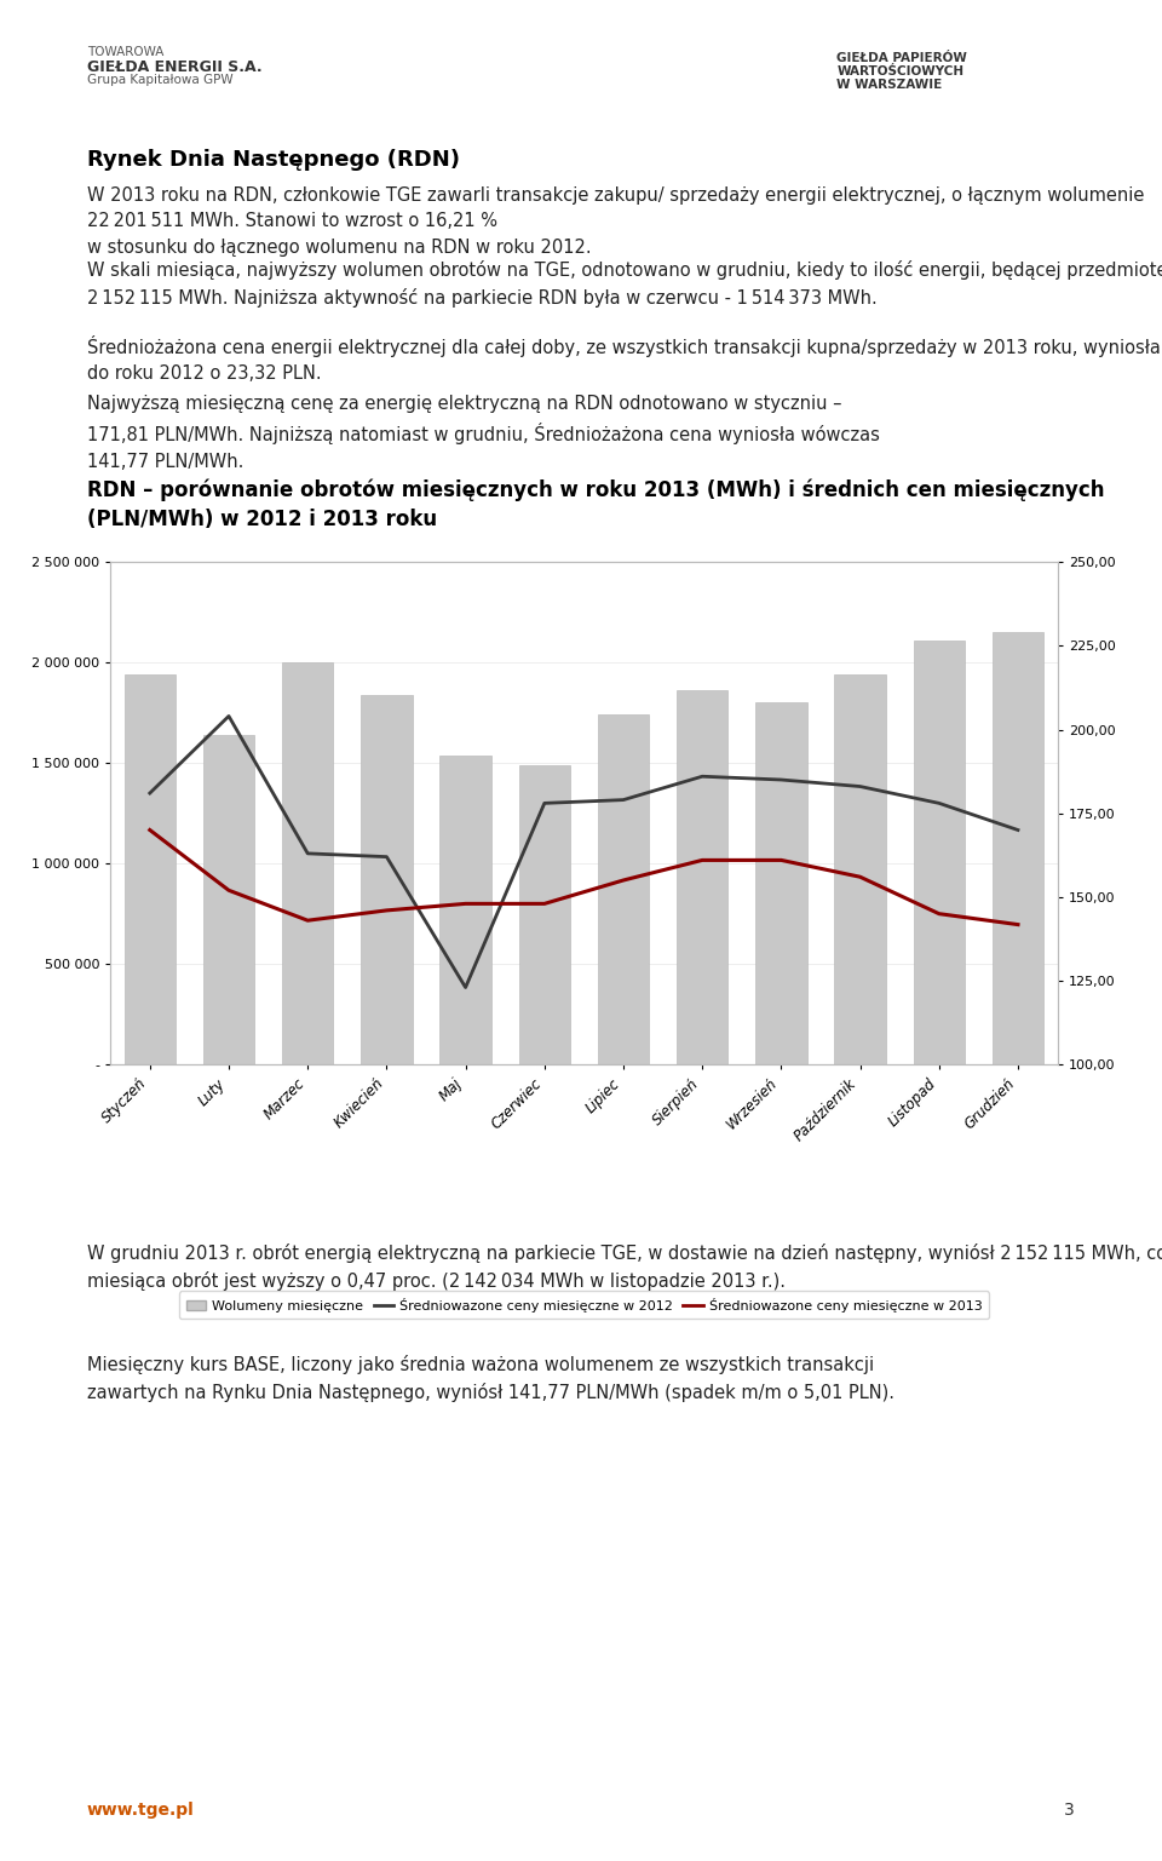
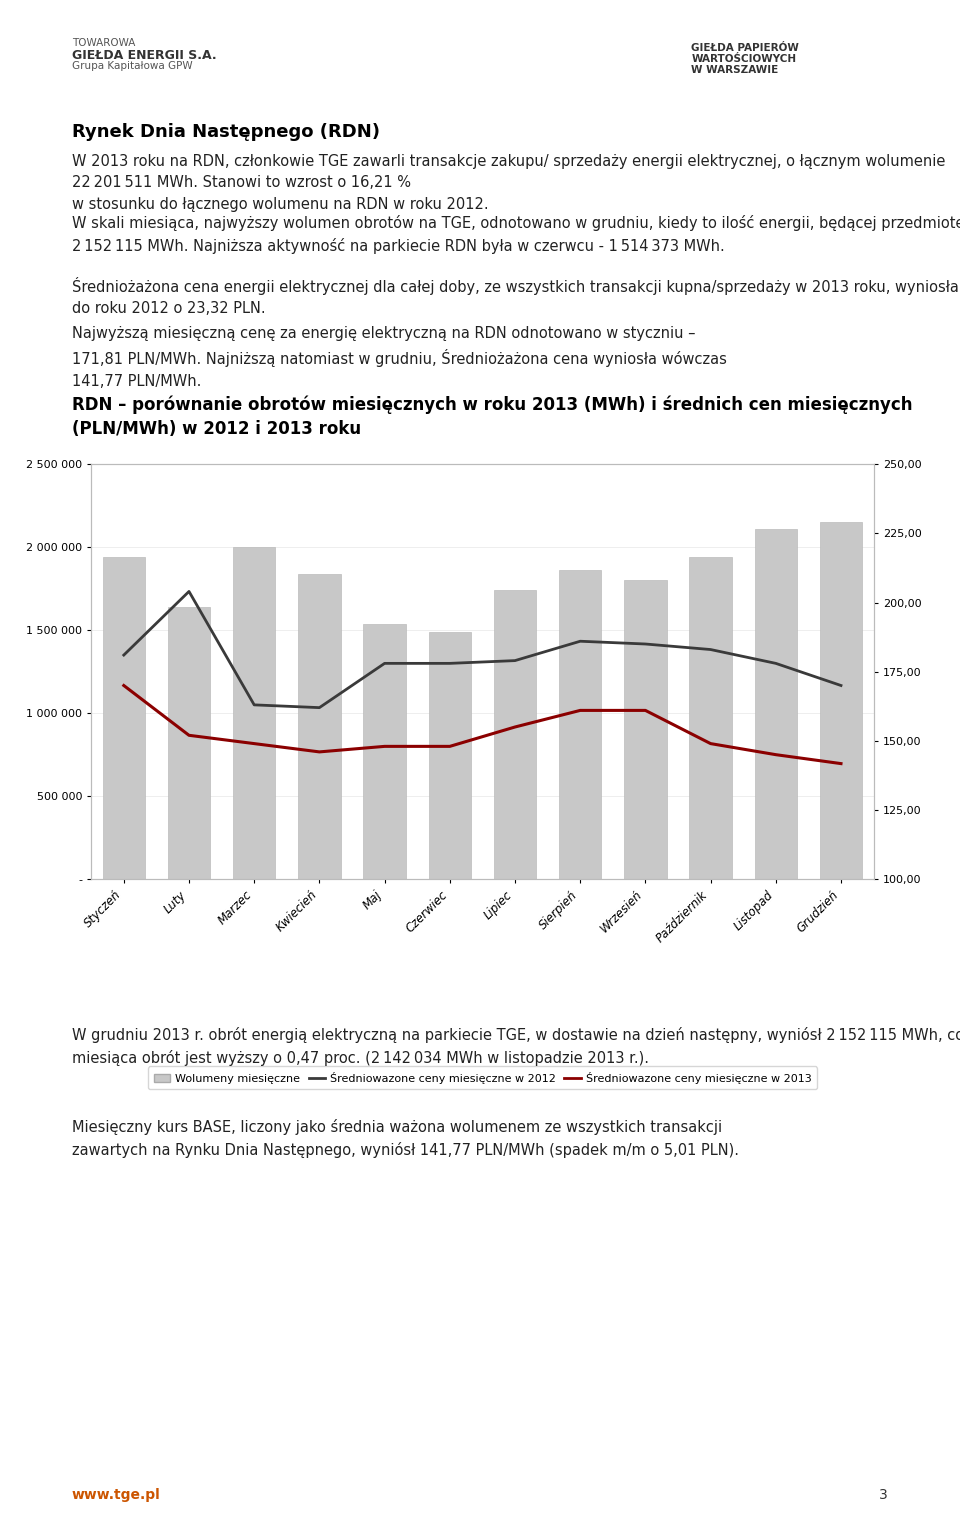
Średniowazone ceny miesięczne w 2013/Marzec: 143,0 -> 149,0
Średniowazone ceny miesięczne w 2012/Maj: 123 -> 178
Średniowazone ceny miesięczne w 2013/Październik: 156,0 -> 149,0
